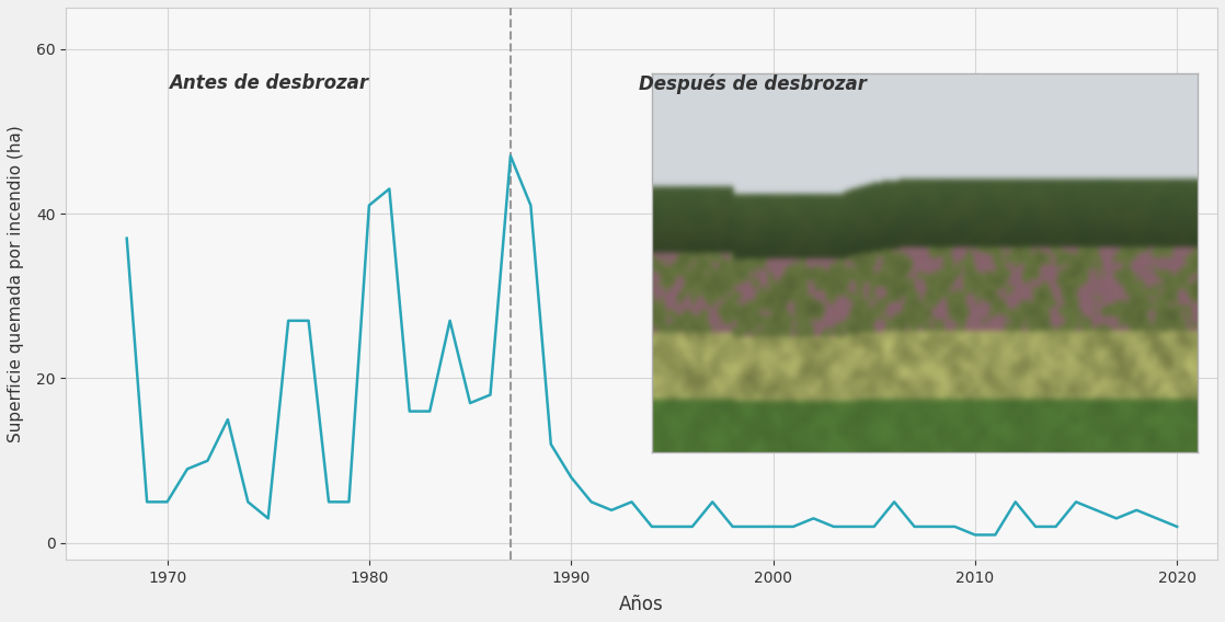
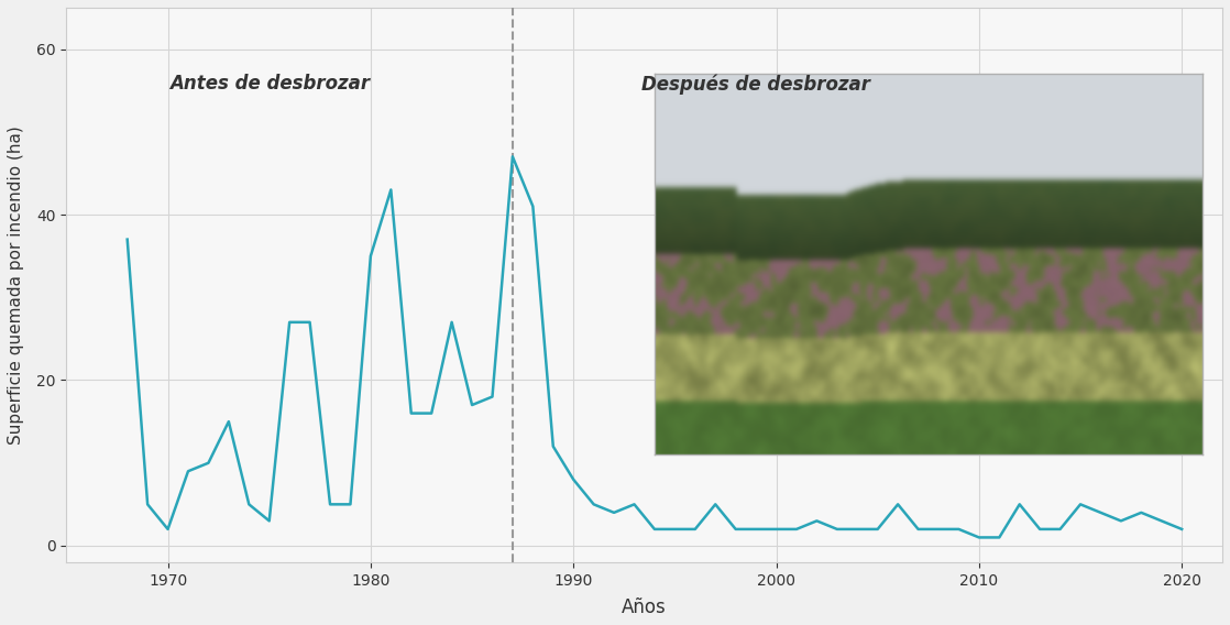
1970: 5 -> 2
1980: 41 -> 35
